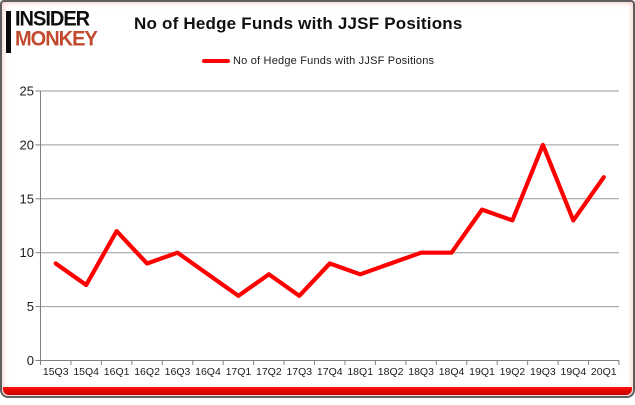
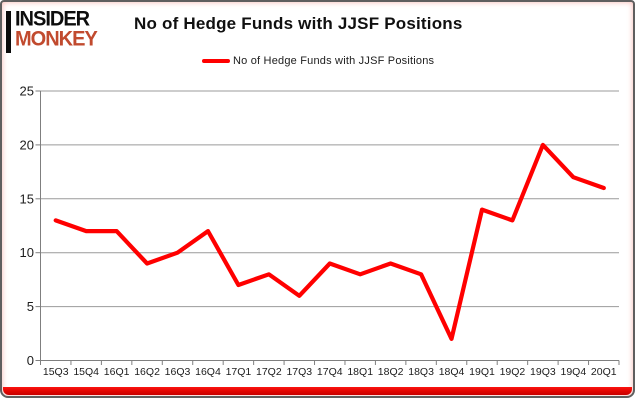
15Q3: 9 -> 13
15Q4: 7 -> 12
16Q4: 8 -> 12
17Q1: 6 -> 7
18Q3: 10 -> 8
18Q4: 10 -> 2
19Q4: 13 -> 17
20Q1: 17 -> 16
